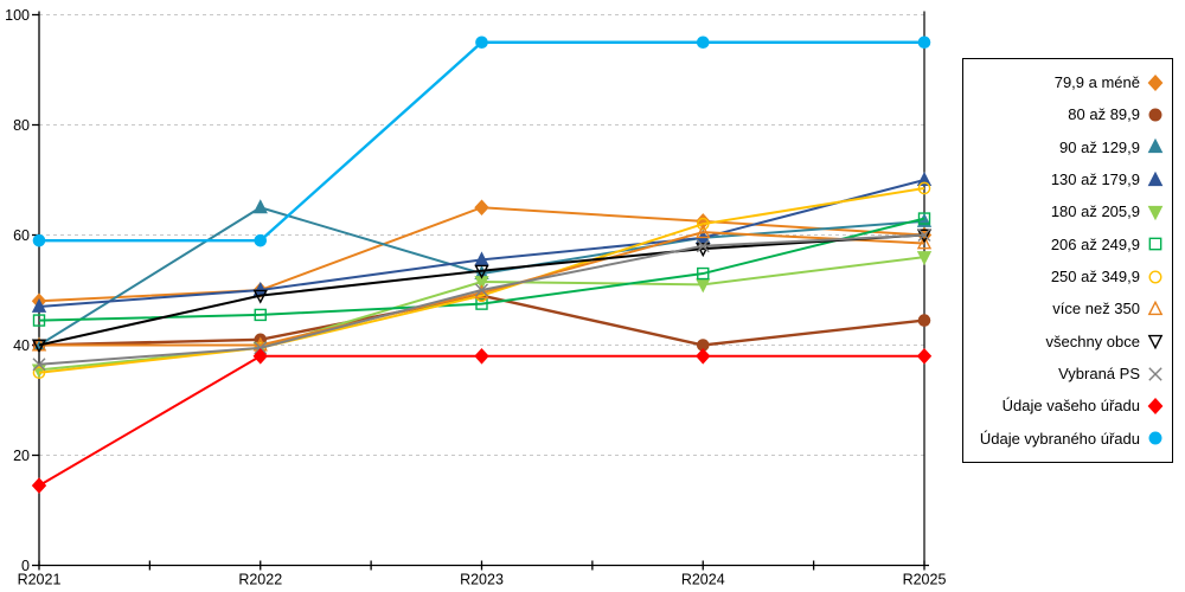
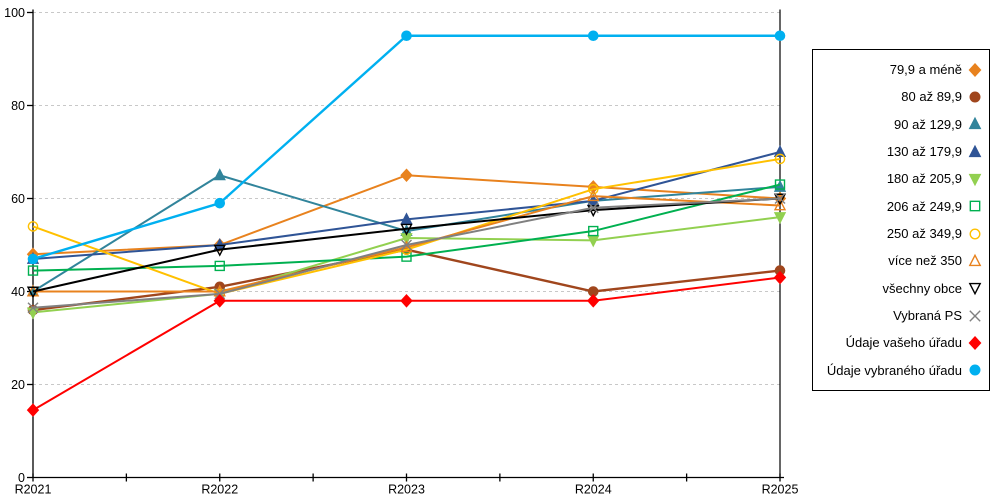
80 až 89,9/R2021: 40 -> 36
250 až 349,9/R2021: 35 -> 54
Údaje vybraného úřadu/R2021: 59 -> 47
Údaje vašeho úřadu/R2025: 38 -> 43
